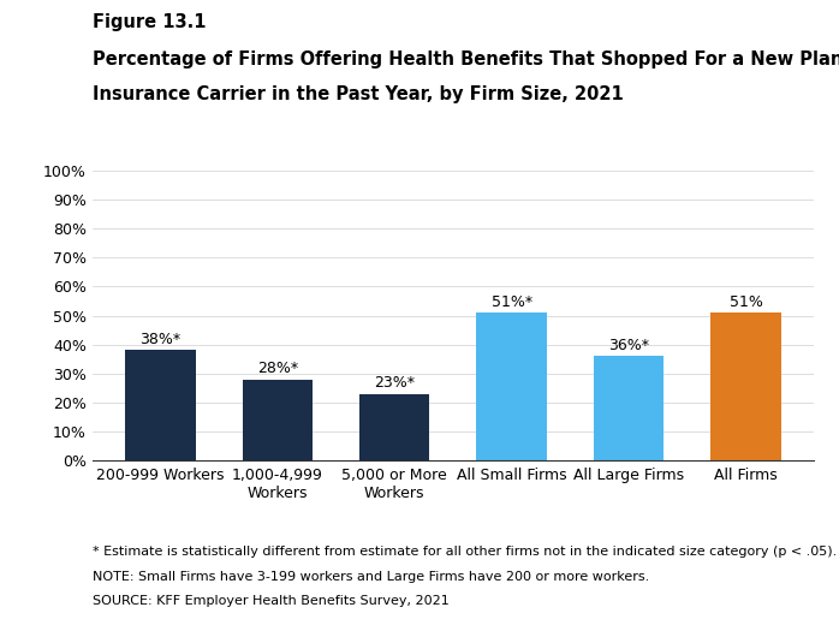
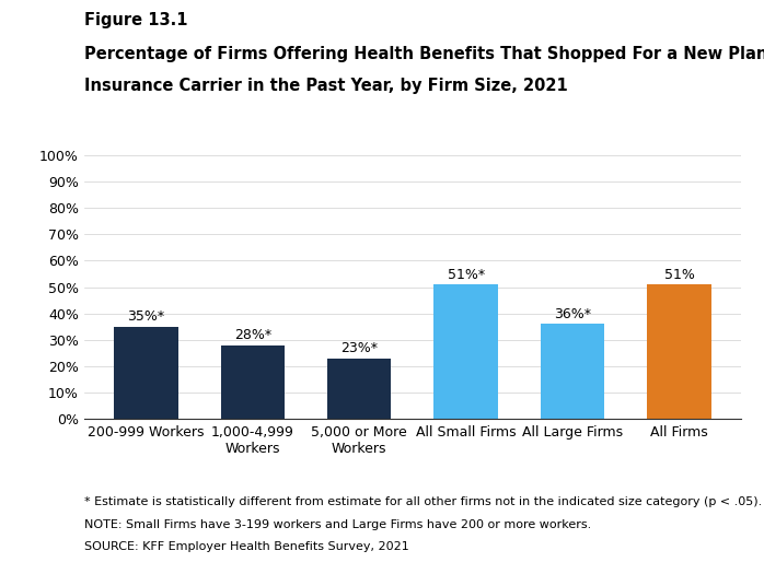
200-999 Workers: 38%* -> 35%*
